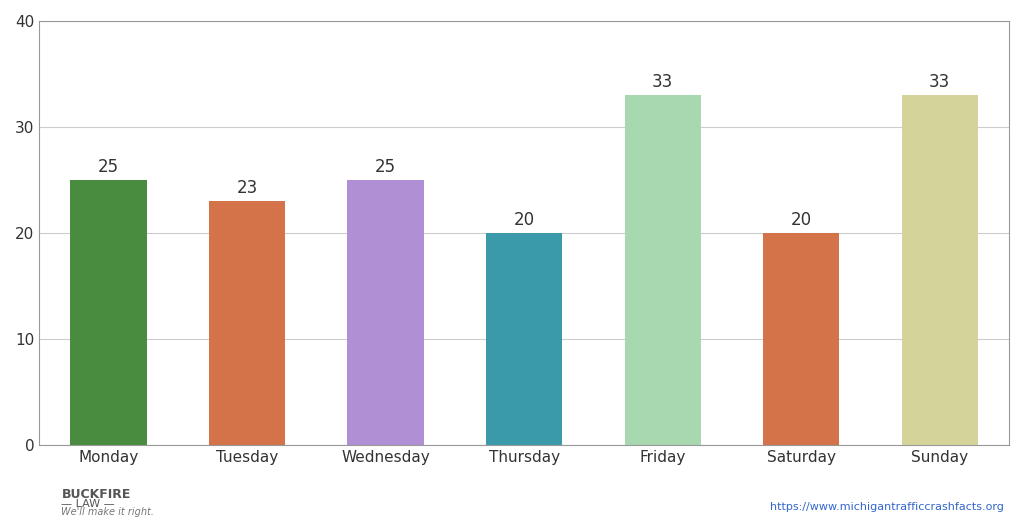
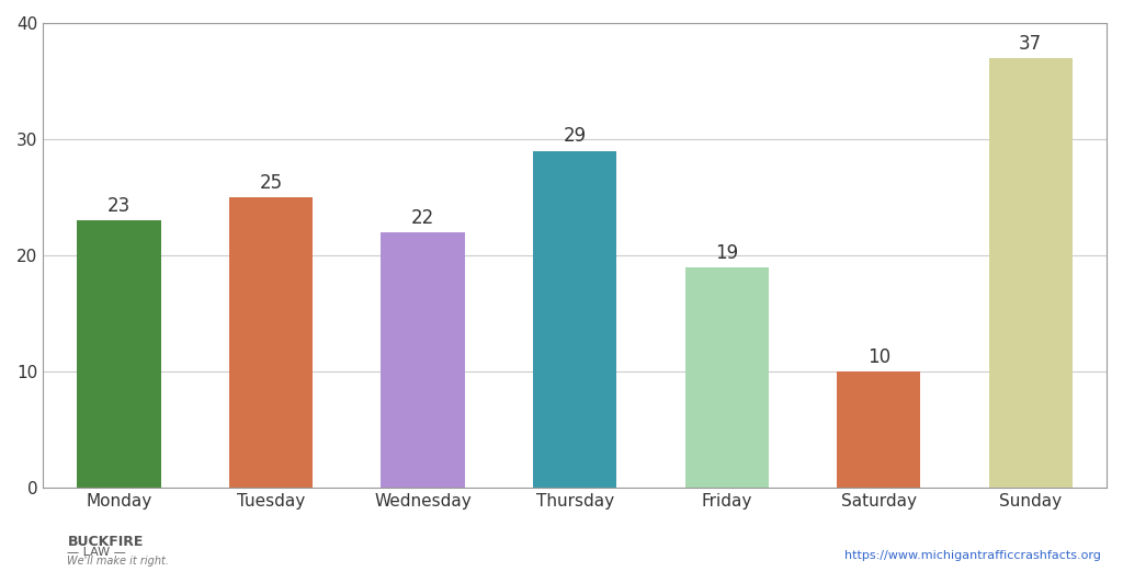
Monday: 25 -> 23
Tuesday: 23 -> 25
Wednesday: 25 -> 22
Thursday: 20 -> 29
Friday: 33 -> 19
Saturday: 20 -> 10
Sunday: 33 -> 37
